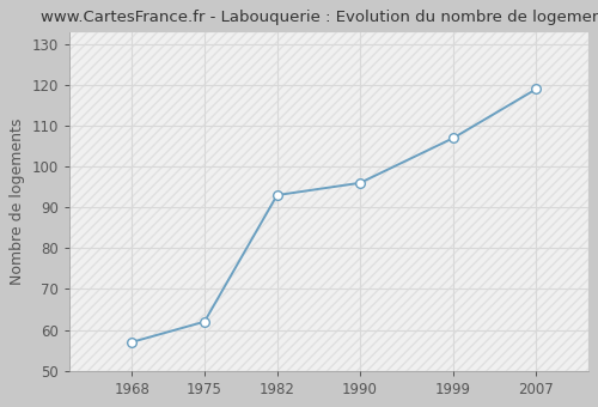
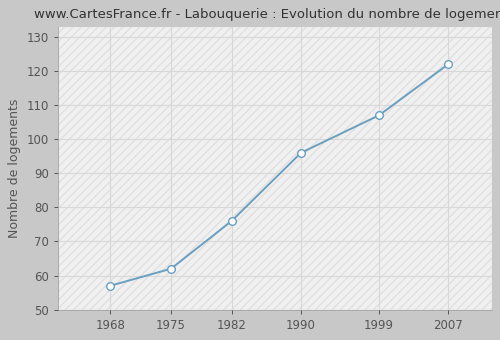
1982: 93 -> 76
2007: 119 -> 122
